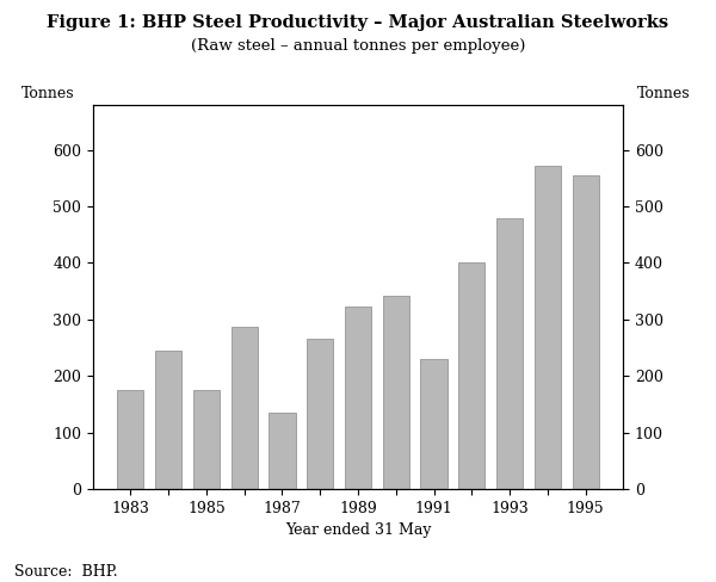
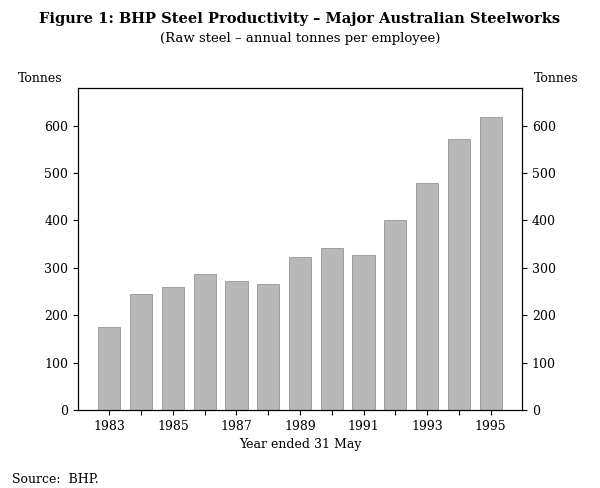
1985: 175 -> 260
1987: 135 -> 273
1991: 230 -> 327
1995: 555 -> 618
